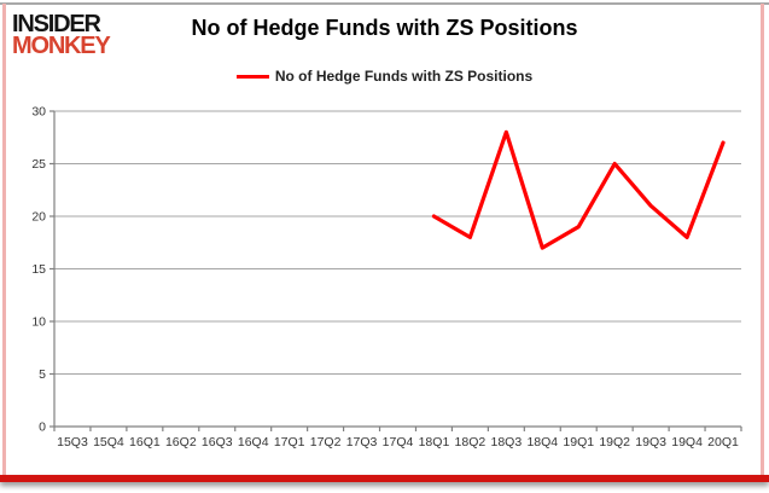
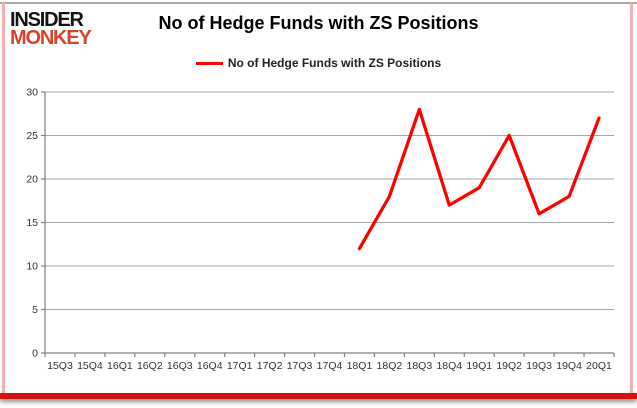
18Q1: 20 -> 12
19Q3: 21 -> 16
